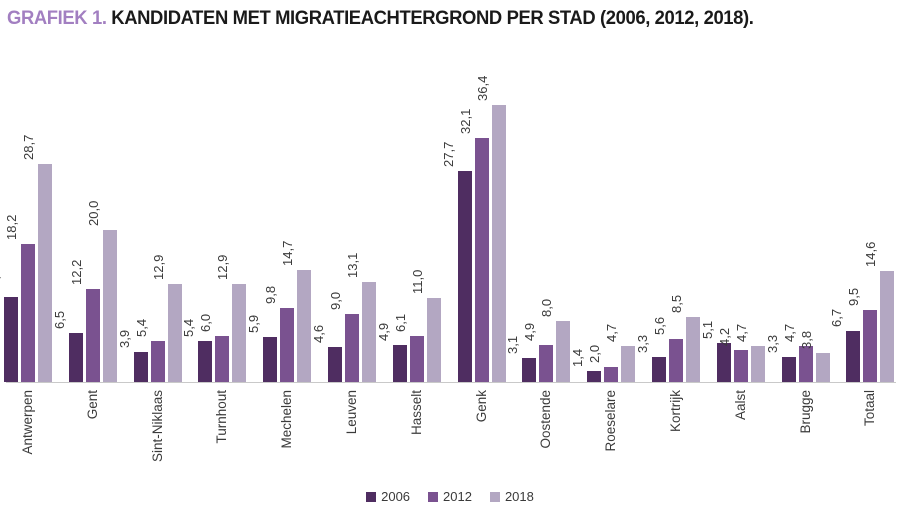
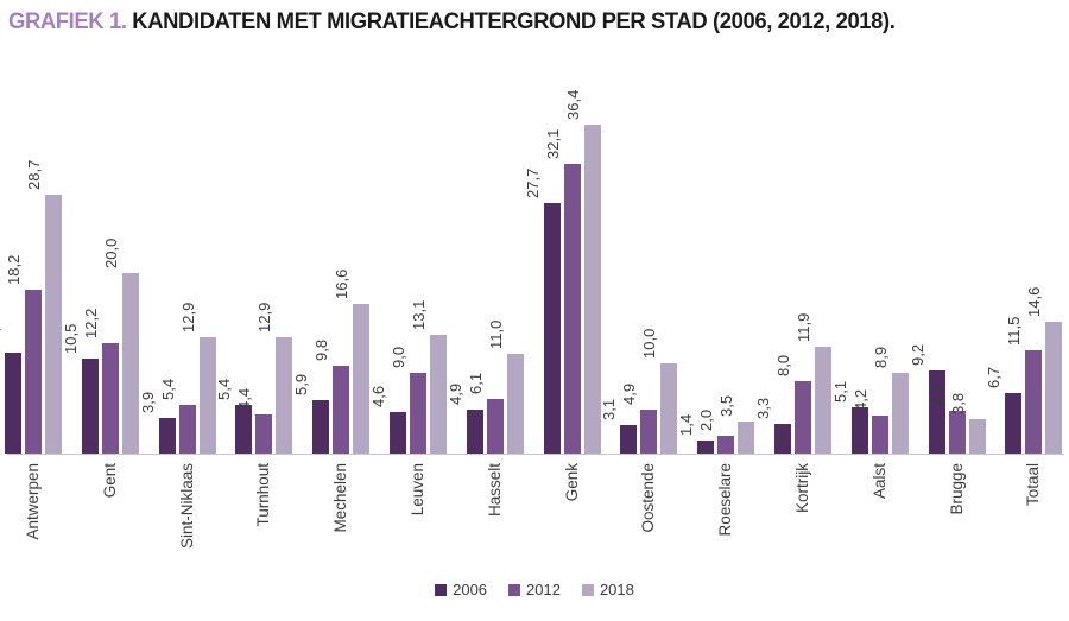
2006/Gent: 6,5 -> 10,5
2012/Turnhout: 6,0 -> 4,4
2018/Mechelen: 14,7 -> 16,6
2018/Oostende: 8,0 -> 10,0
2018/Roeselare: 4,7 -> 3,5
2012/Kortrijk: 5,6 -> 8,0
2018/Kortrijk: 8,5 -> 11,9
2018/Aalst: 4,7 -> 8,9
2006/Brugge: 3,3 -> 9,2
2012/Totaal: 9,5 -> 11,5
